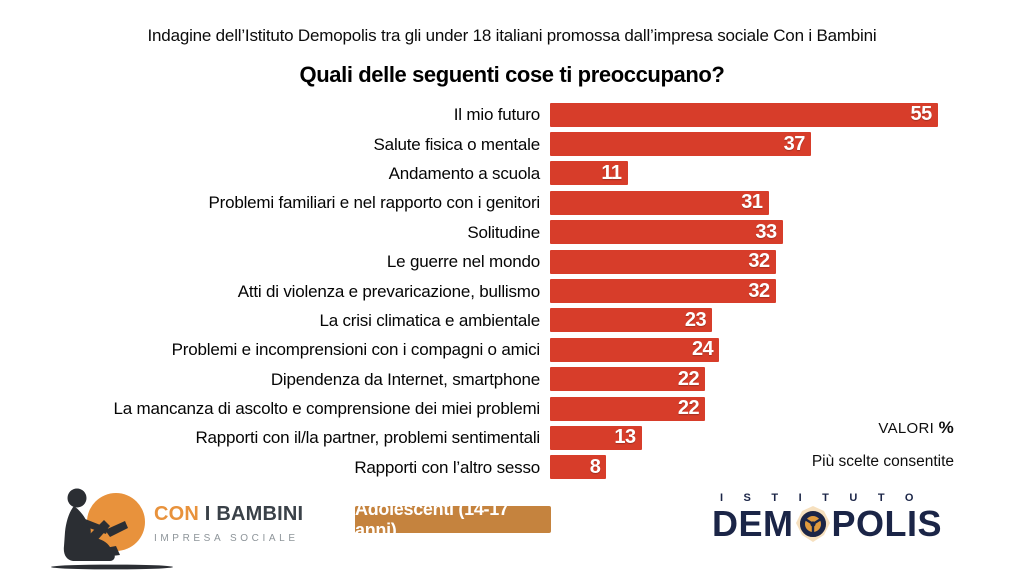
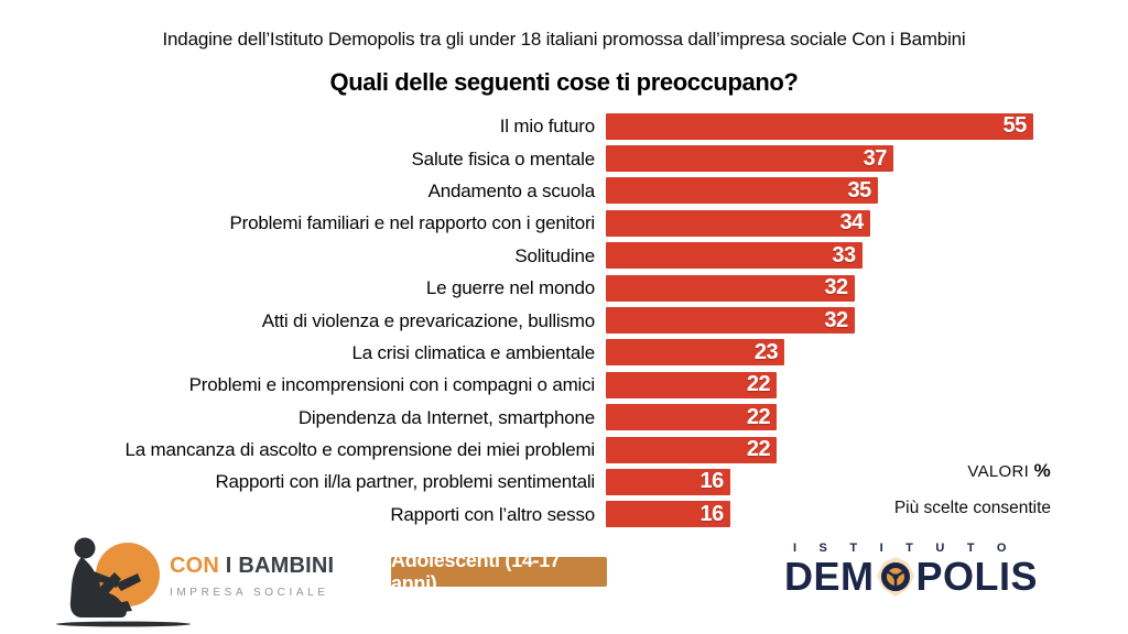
Andamento a scuola: 11 -> 35
Problemi familiari e nel rapporto con i genitori: 31 -> 34
Problemi e incomprensioni con i compagni o amici: 24 -> 22
Rapporti con il/la partner, problemi sentimentali: 13 -> 16
Rapporti con l’altro sesso: 8 -> 16
